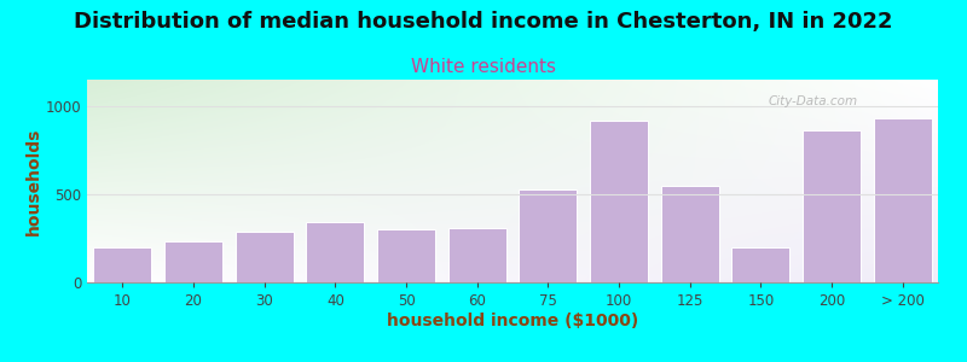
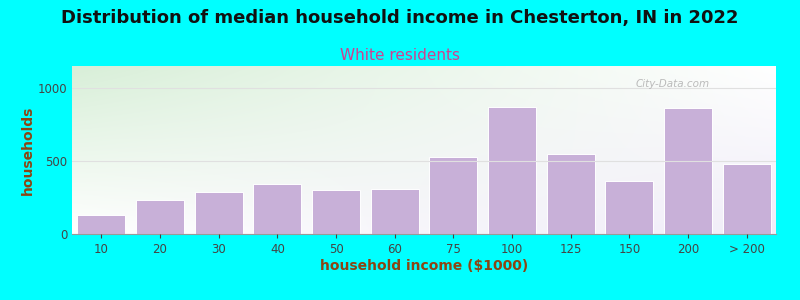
10: 200 -> 130
100: 920 -> 870
150: 200 -> 360
> 200: 930 -> 480
